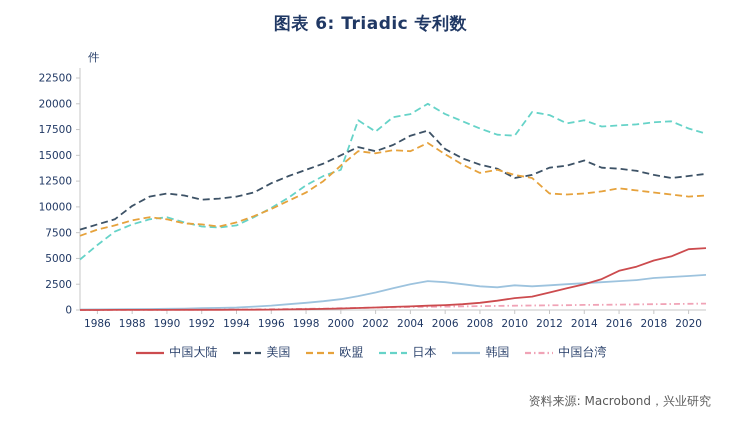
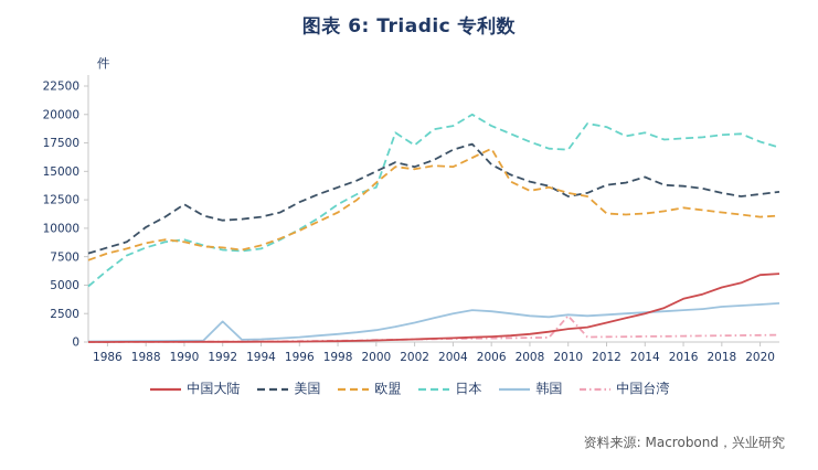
美国/1990: 11300 -> 12100
韩国/1992: 200 -> 1800
欧盟/2006: 15100 -> 17000
中国台湾/2010: 400 -> 2300
